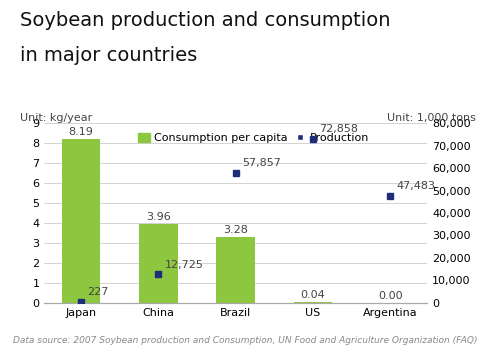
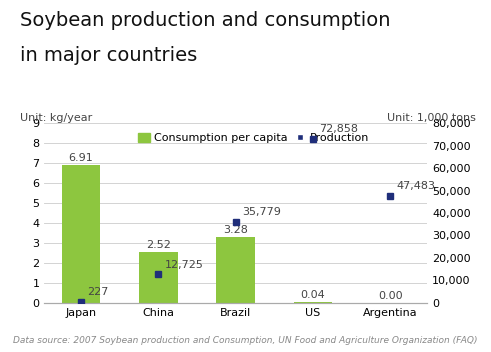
Consumption per capita/Japan: 8.19 -> 6.91
Consumption per capita/China: 3.96 -> 2.52
Production/Brazil: 57,857 -> 35,779
